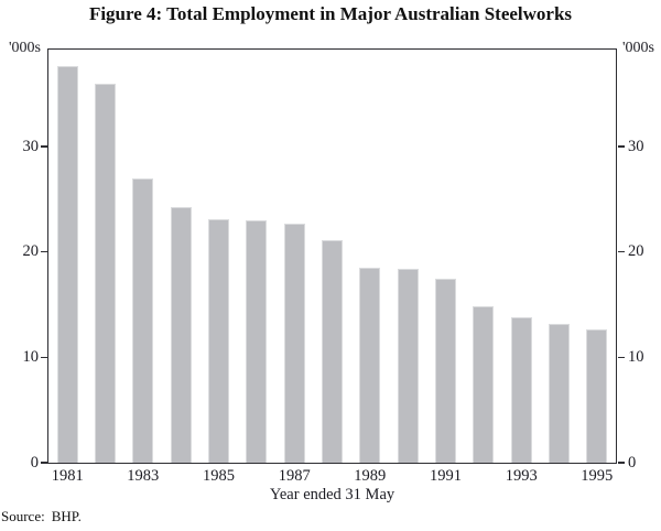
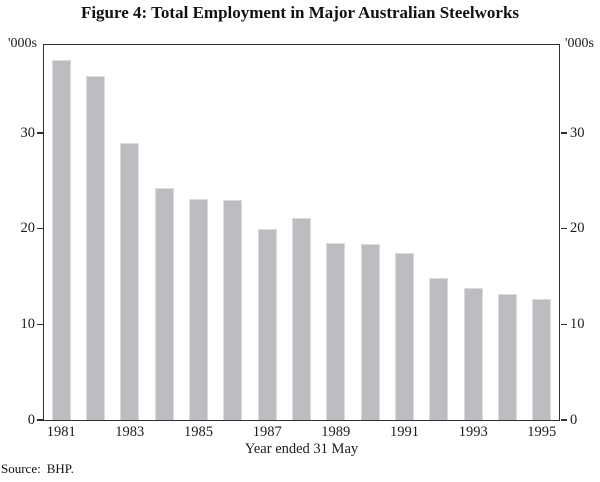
1983: 27 -> 29
1987: 23 -> 20
